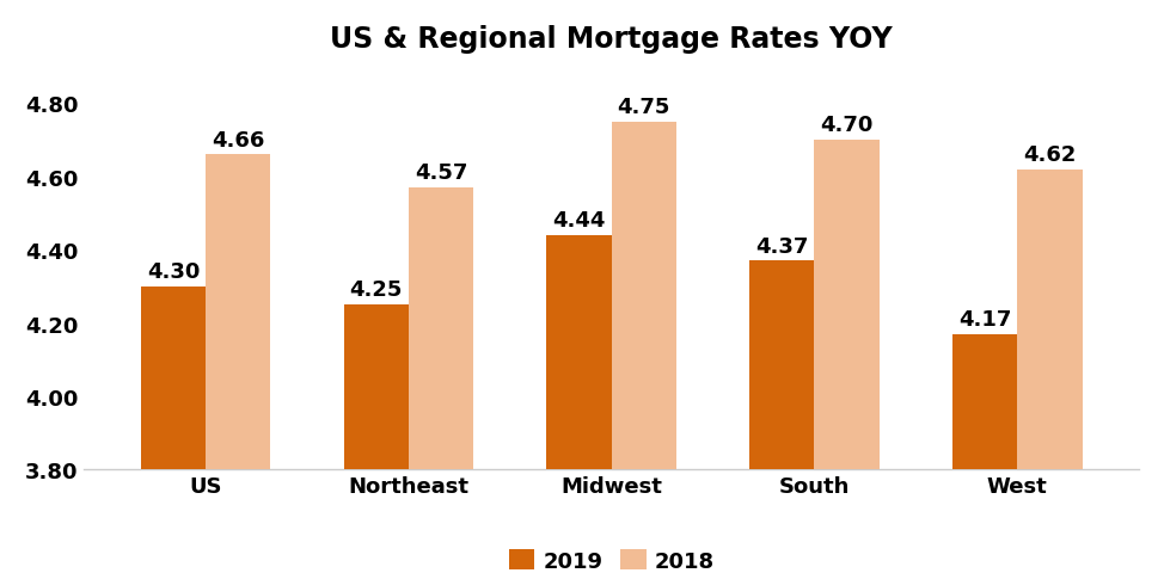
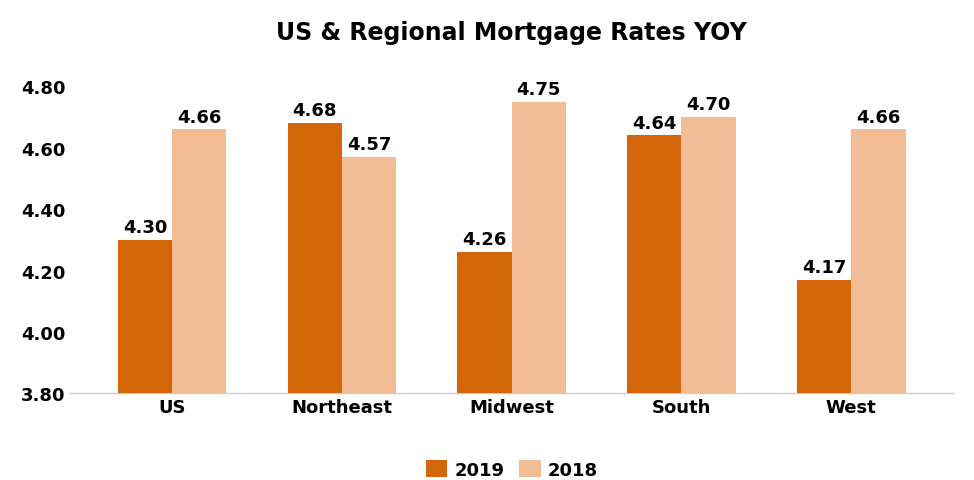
2019/Northeast: 4.25 -> 4.68
2019/Midwest: 4.44 -> 4.26
2019/South: 4.37 -> 4.64
2018/West: 4.62 -> 4.66
